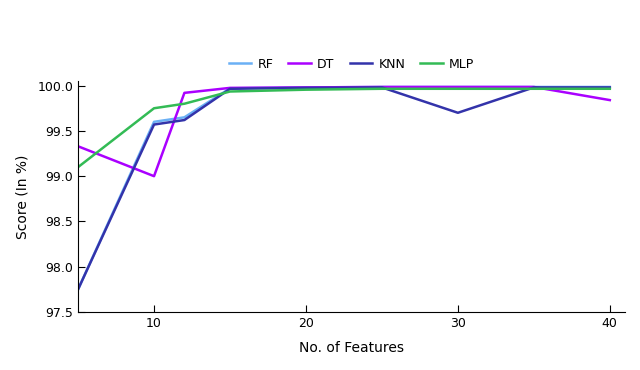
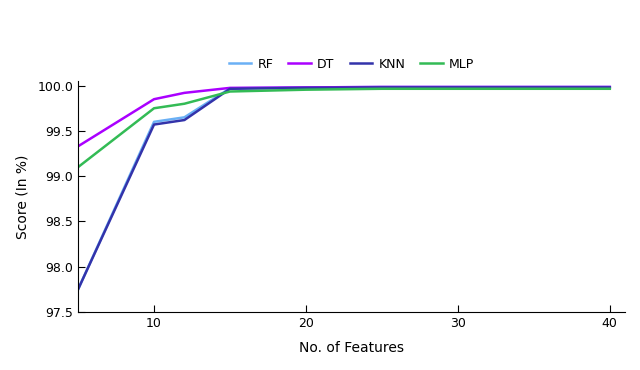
DT/10: 99.00 -> 99.85
KNN/30: 99.70 -> 99.98
DT/40: 99.84 -> 99.98
